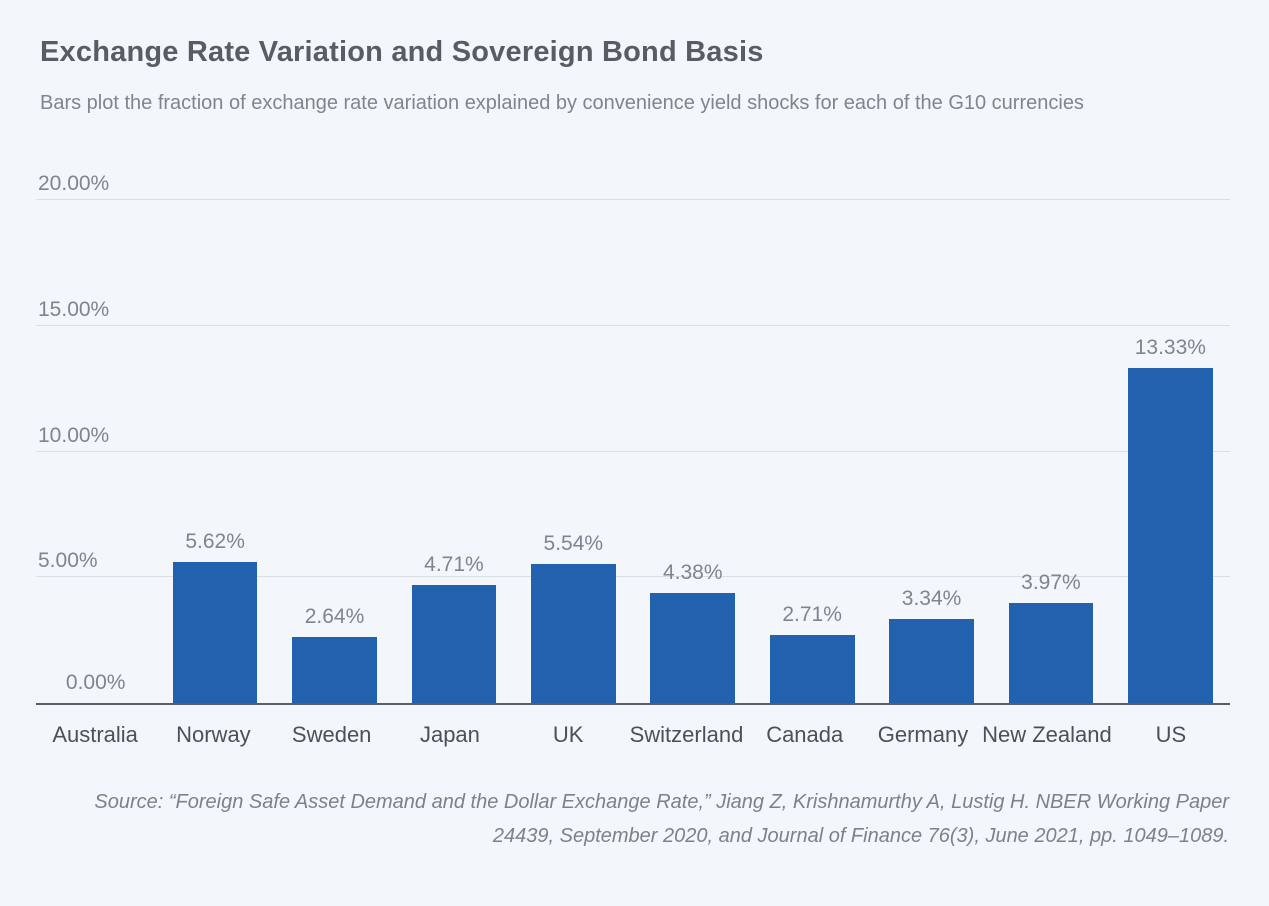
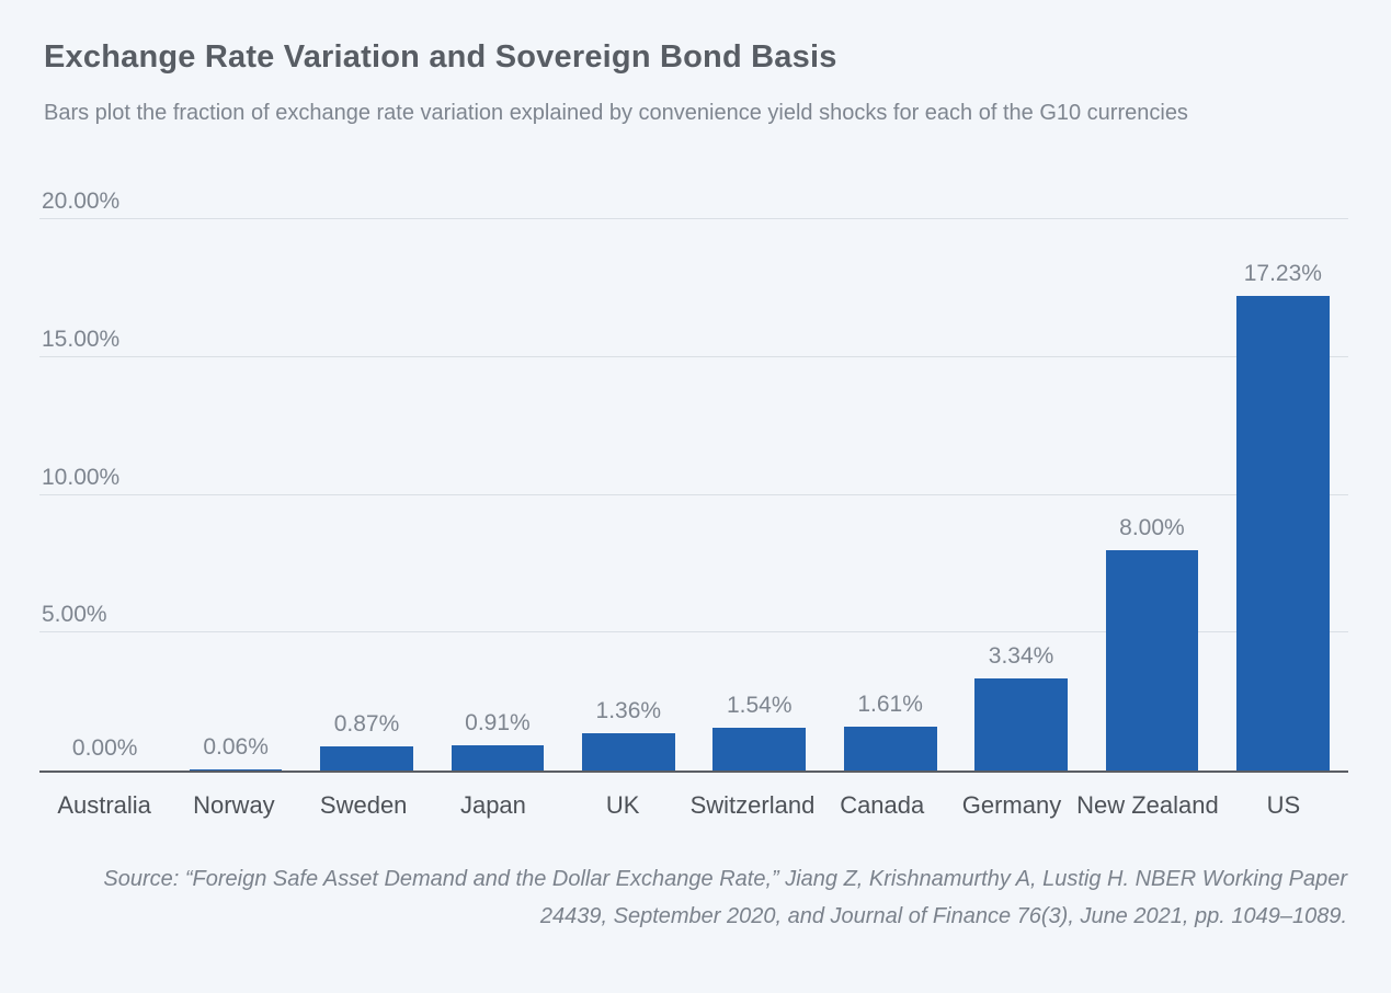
Norway: 5.62% -> 0.06%
Sweden: 2.64% -> 0.87%
Japan: 4.71% -> 0.91%
UK: 5.54% -> 1.36%
Switzerland: 4.38% -> 1.54%
Canada: 2.71% -> 1.61%
New Zealand: 3.97% -> 8.00%
US: 13.33% -> 17.23%
